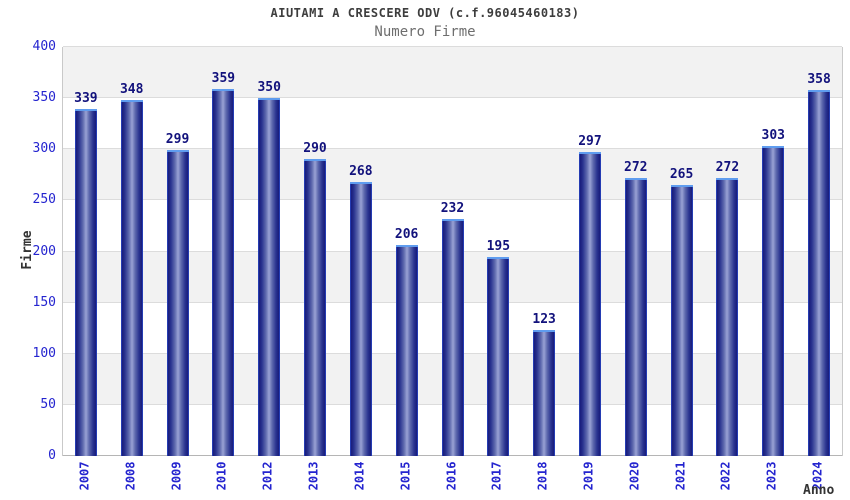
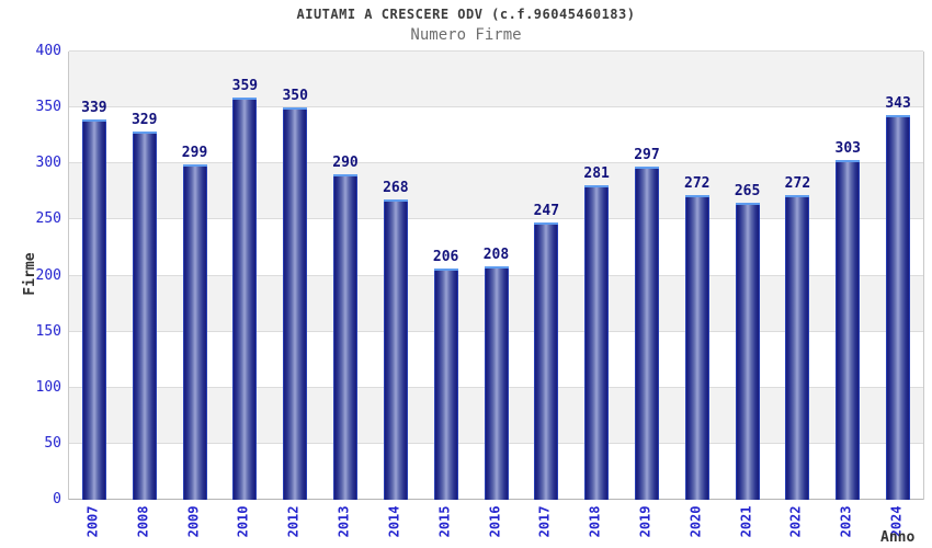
2008: 348 -> 329
2016: 232 -> 208
2017: 195 -> 247
2018: 123 -> 281
2024: 358 -> 343
